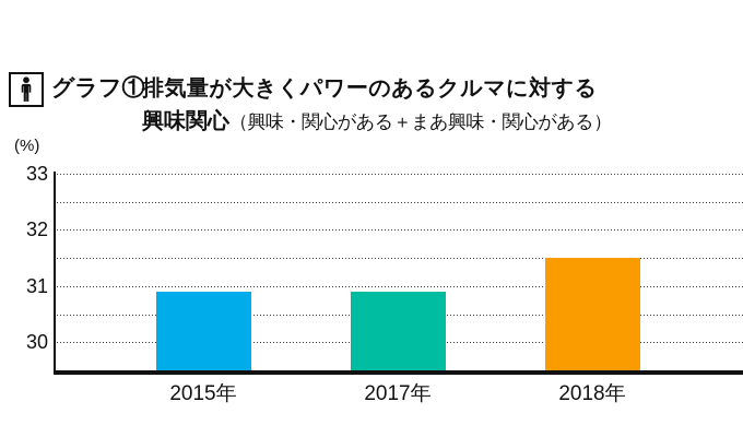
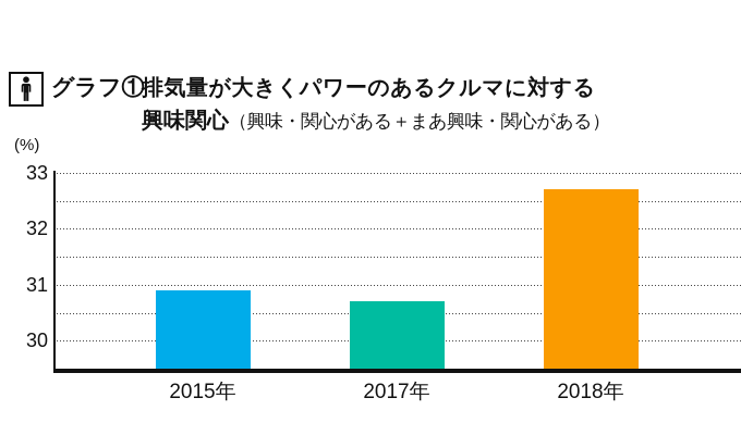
2017年: 30.9 -> 30.7
2018年: 31.5 -> 32.7
